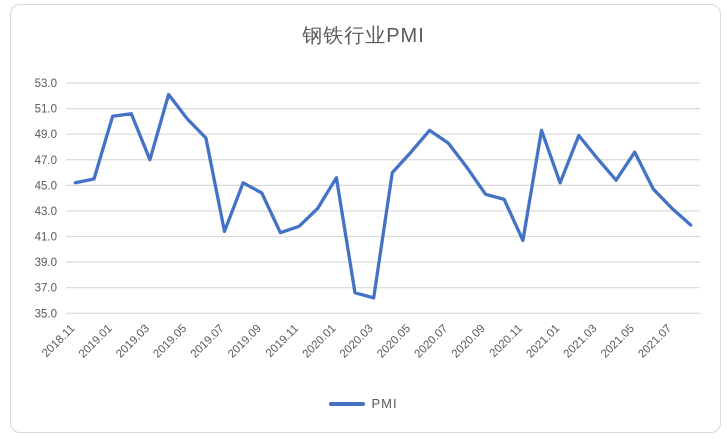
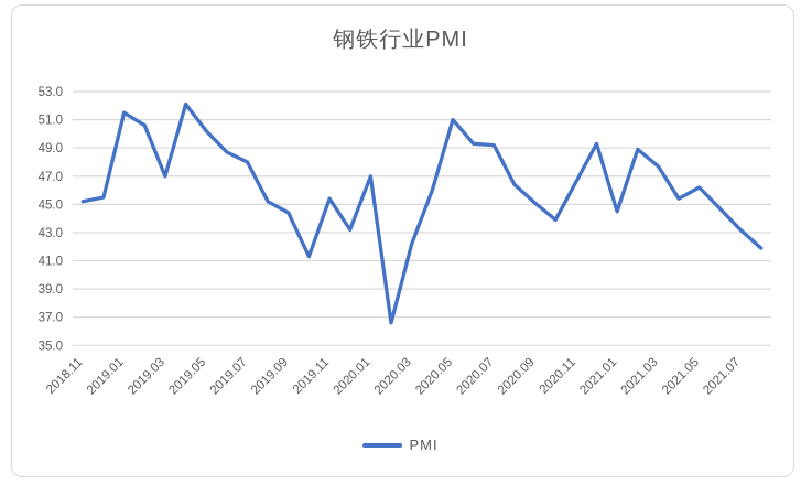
2019.01: 50.4 -> 51.5
2019.07: 41.4 -> 48.0
2019.11: 41.8 -> 45.4
2020.01: 45.6 -> 47.0
2020.03: 36.2 -> 42.2
2020.05: 47.6 -> 51.0
2020.07: 48.3 -> 49.2
2020.09: 44.3 -> 45.1
2020.11: 40.7 -> 46.6
2021.01: 45.2 -> 44.5
2021.03: 47.1 -> 47.7
2021.05: 47.6 -> 46.2
